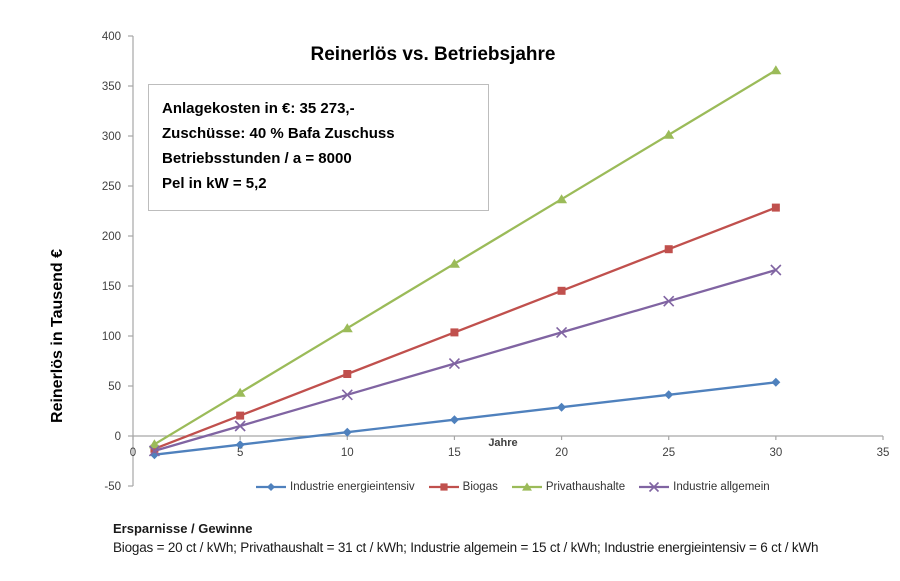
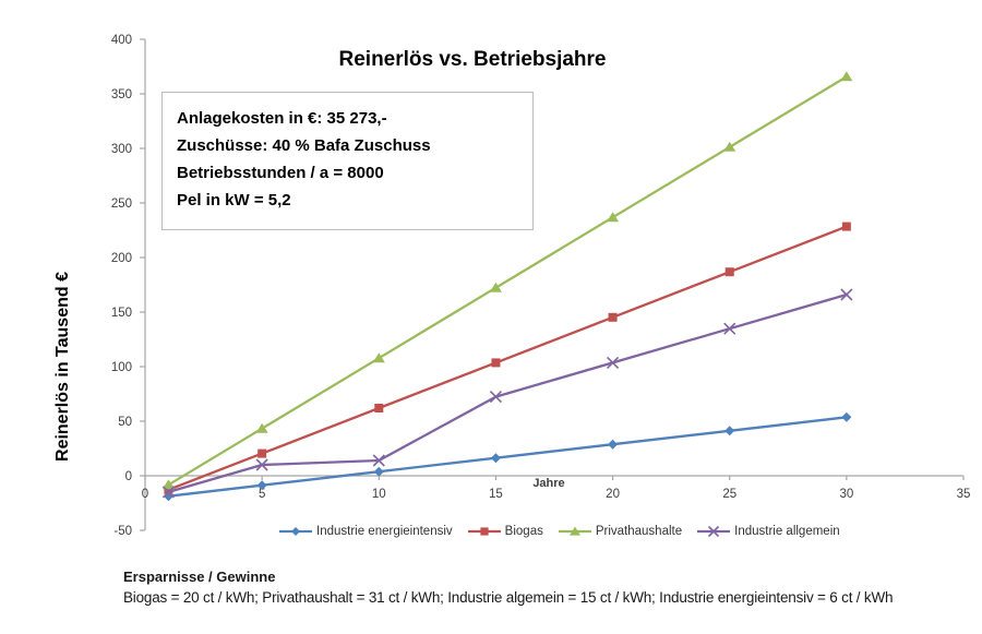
Industrie allgemein/10: 41 -> 14
